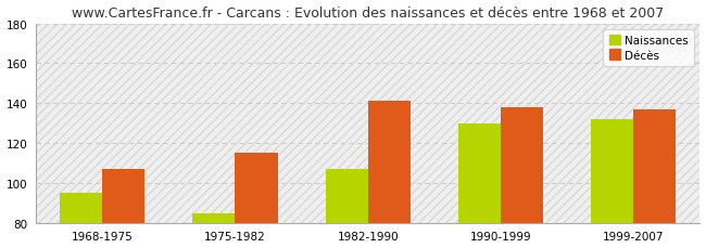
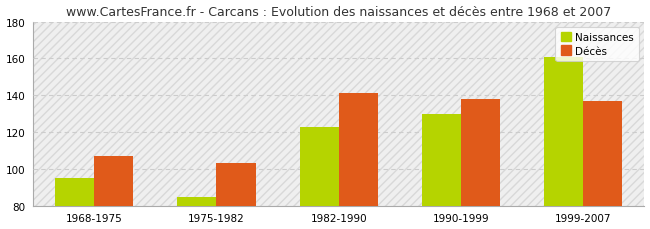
Décès/1975-1982: 115 -> 103
Naissances/1982-1990: 107 -> 123
Naissances/1999-2007: 132 -> 161
